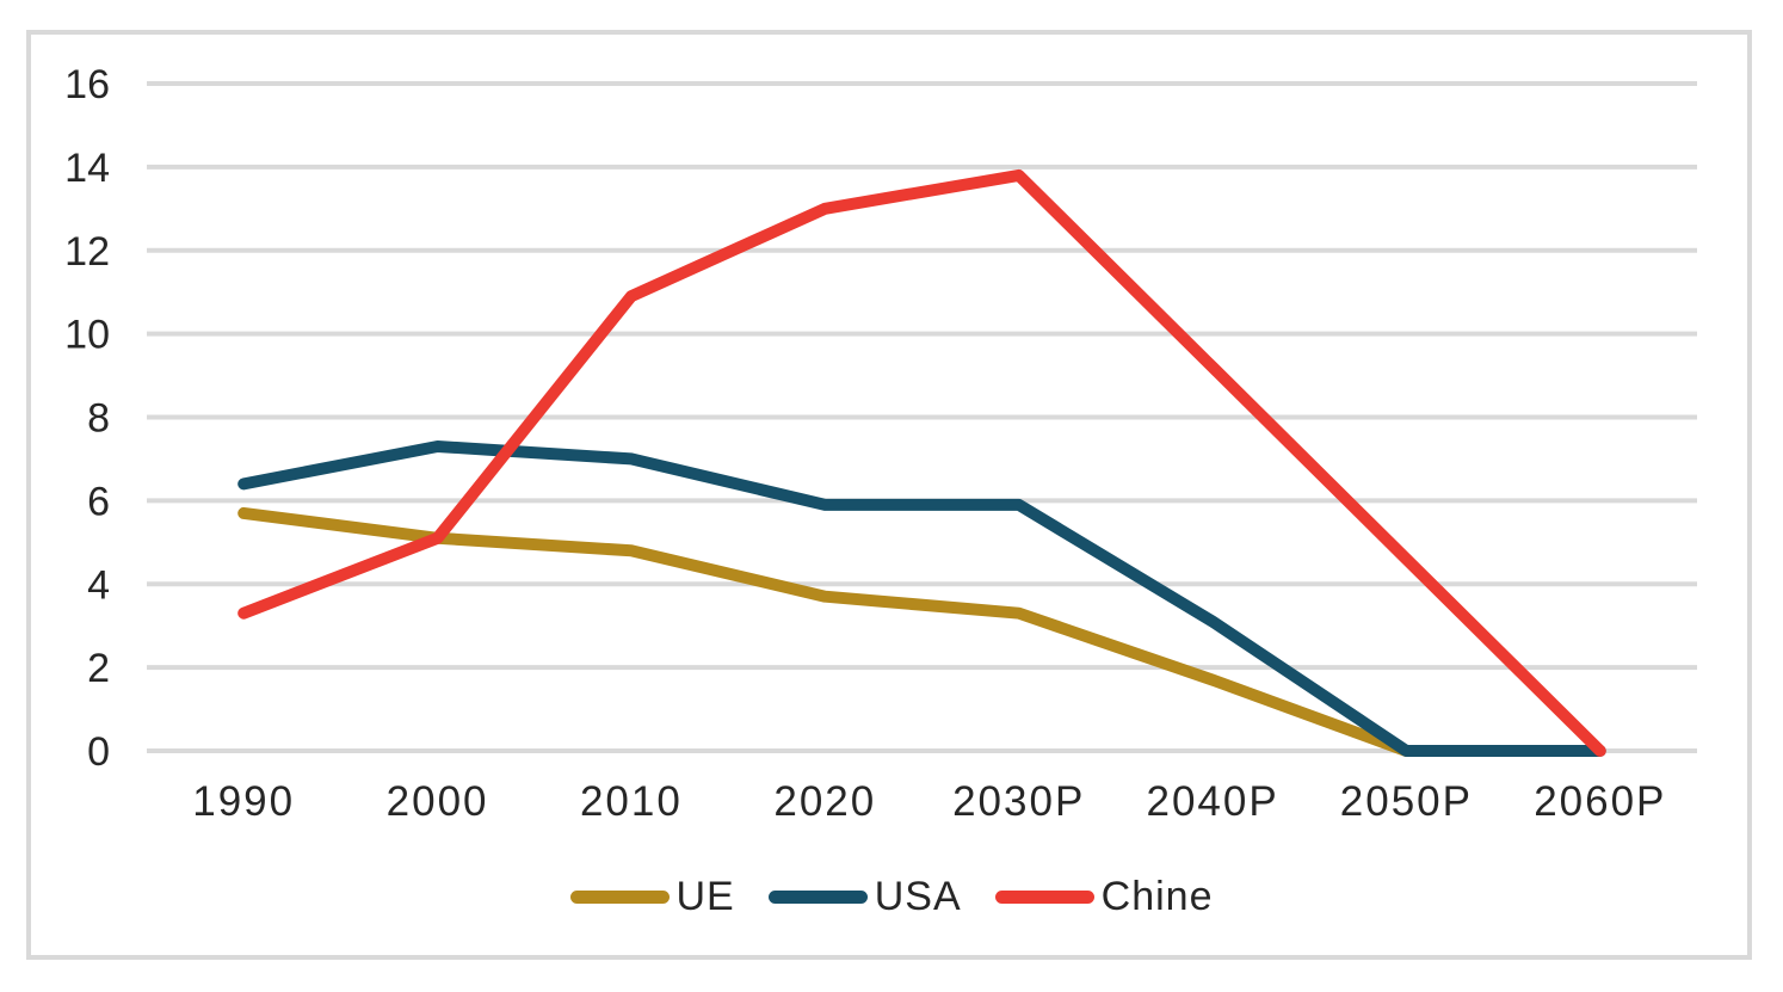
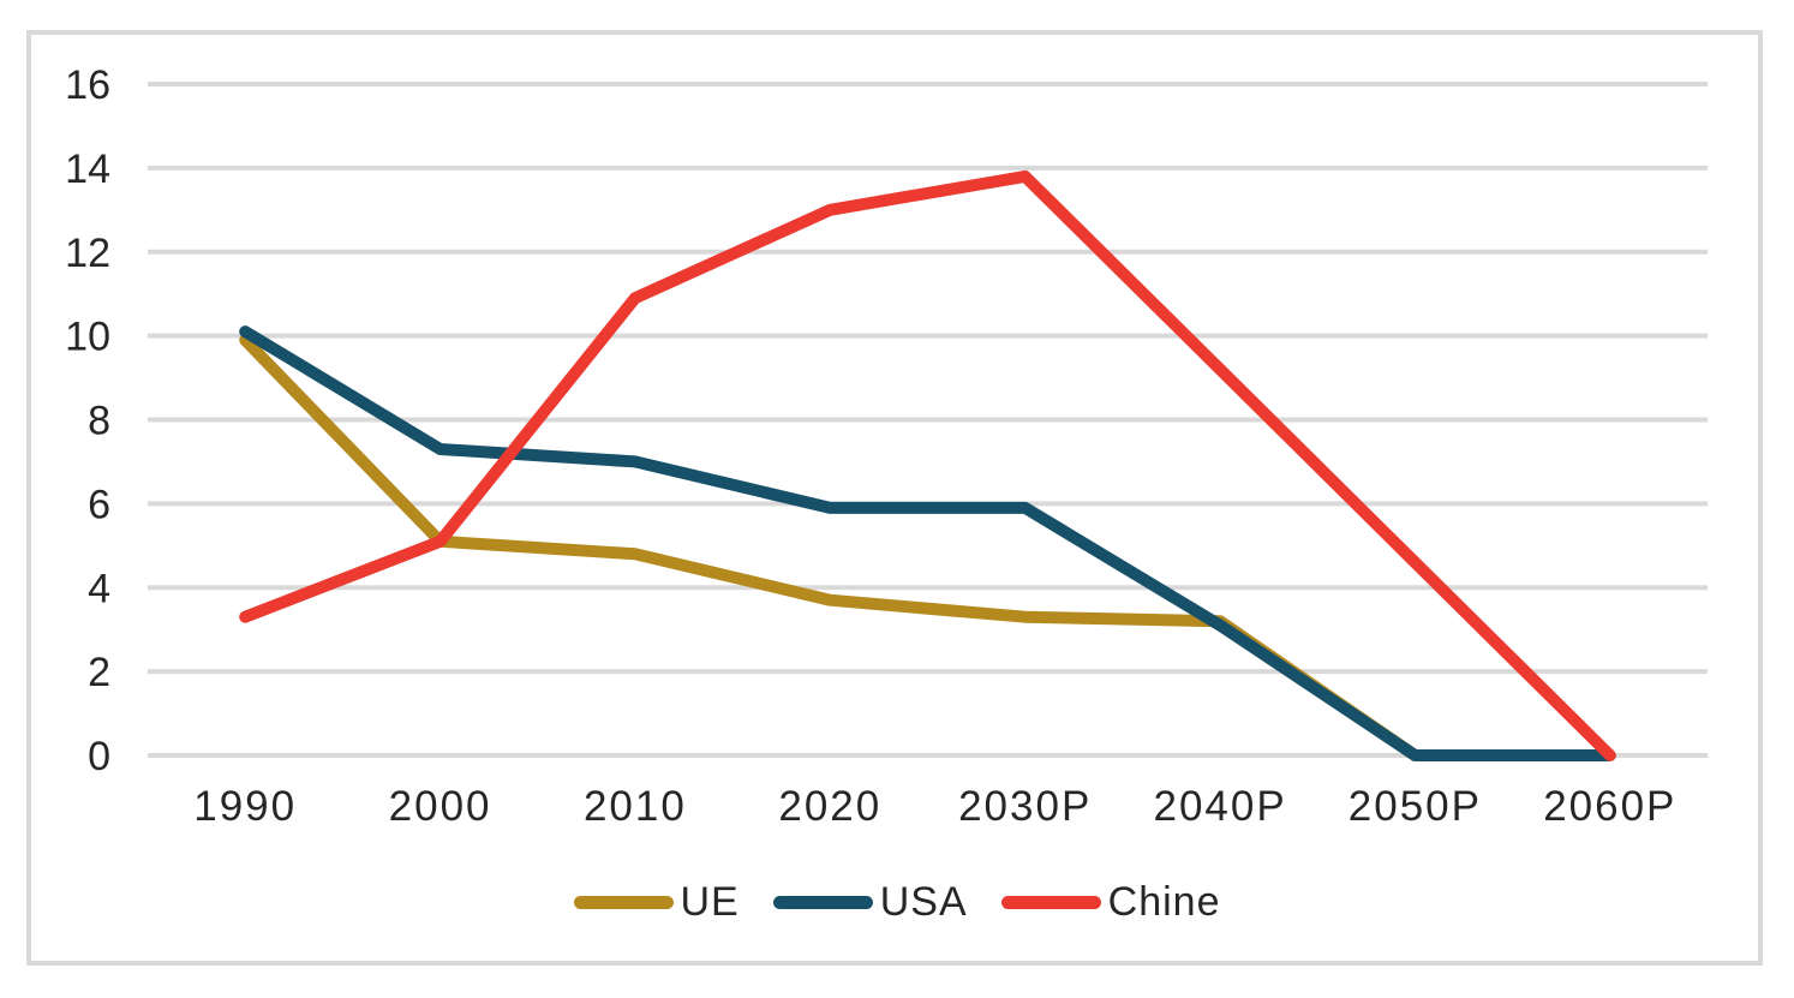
UE/1990: 5.7 -> 9.9
USA/1990: 6.4 -> 10.1
UE/2040P: 1.7 -> 3.2
